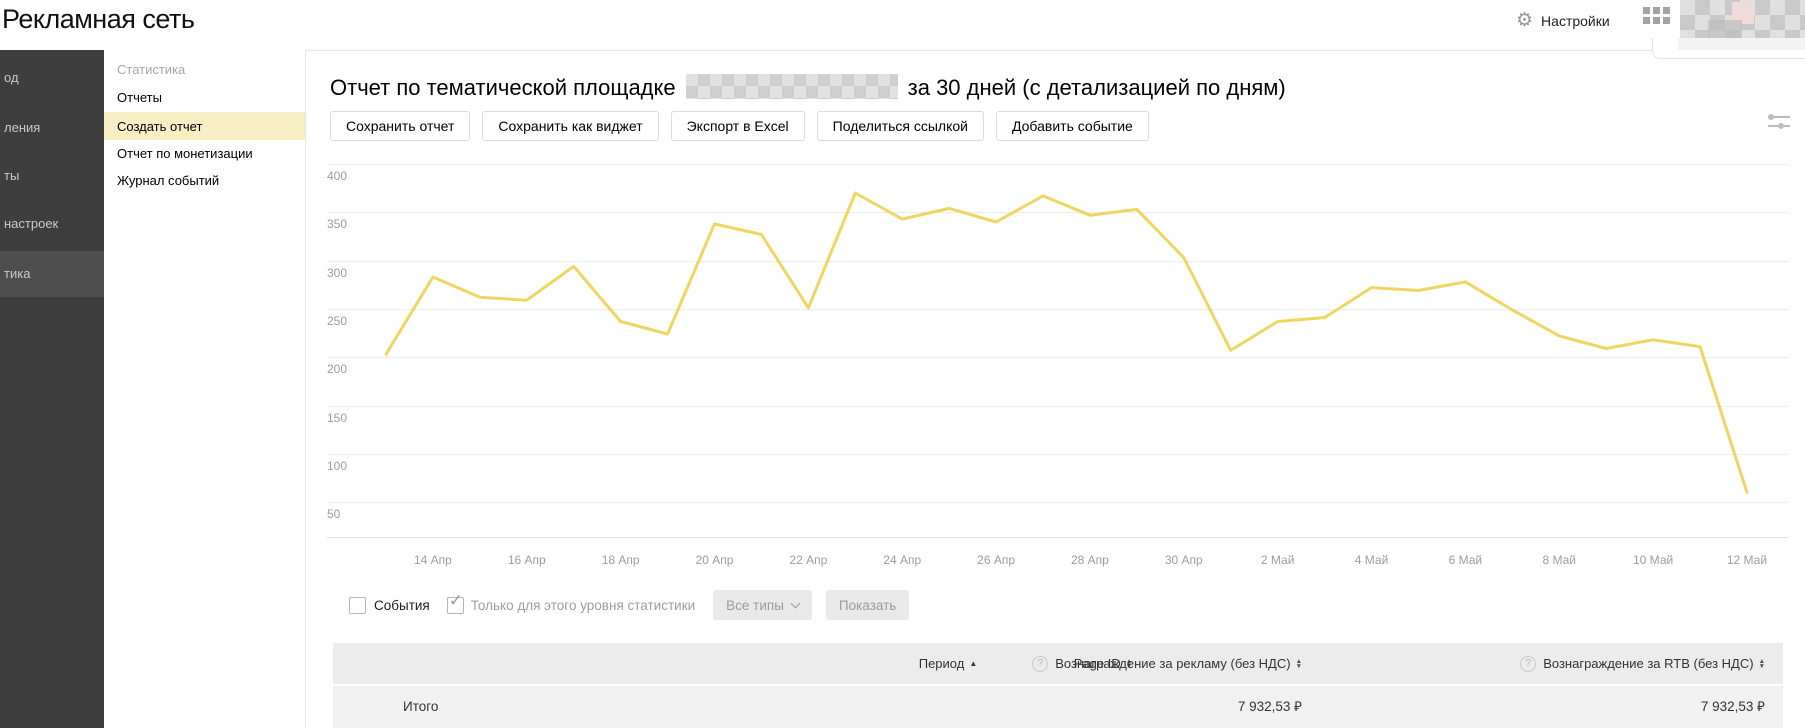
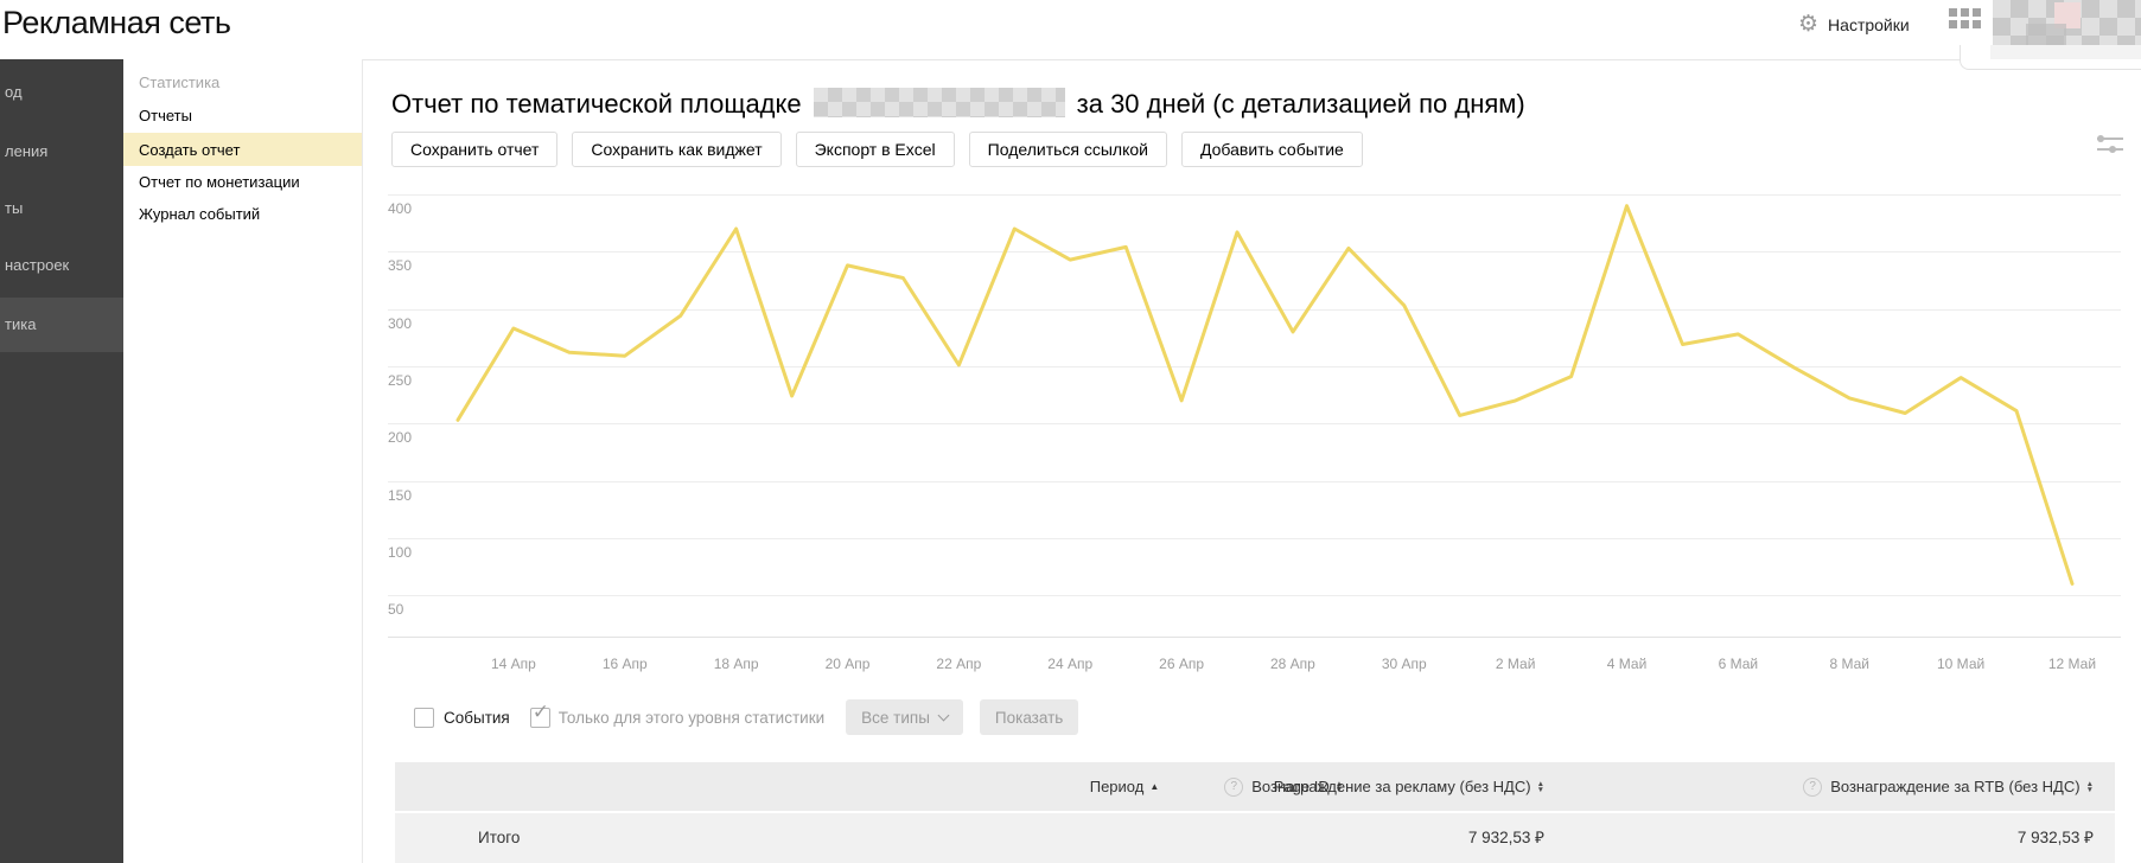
18 Апр: 240 -> 370
26 Апр: 340 -> 220
28 Апр: 350 -> 280
2 Май: 240 -> 220
4 Май: 270 -> 390
10 Май: 220 -> 240
